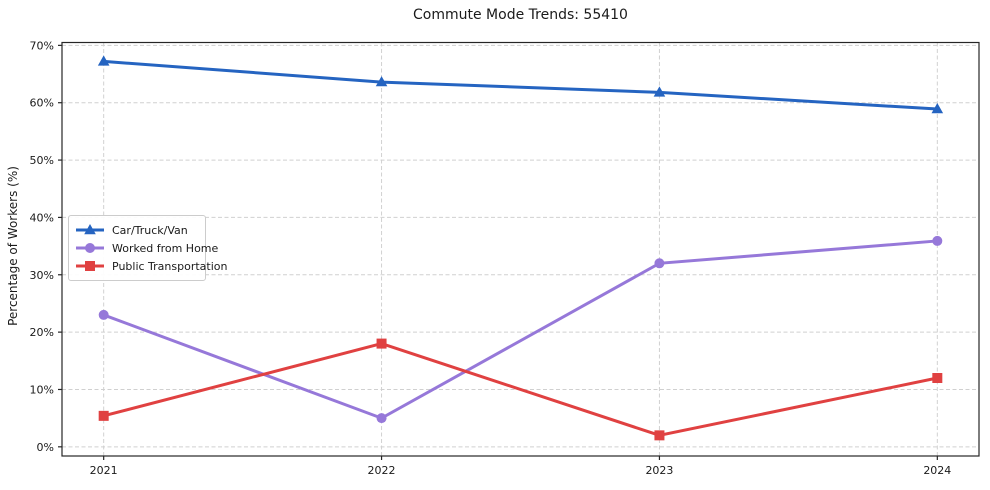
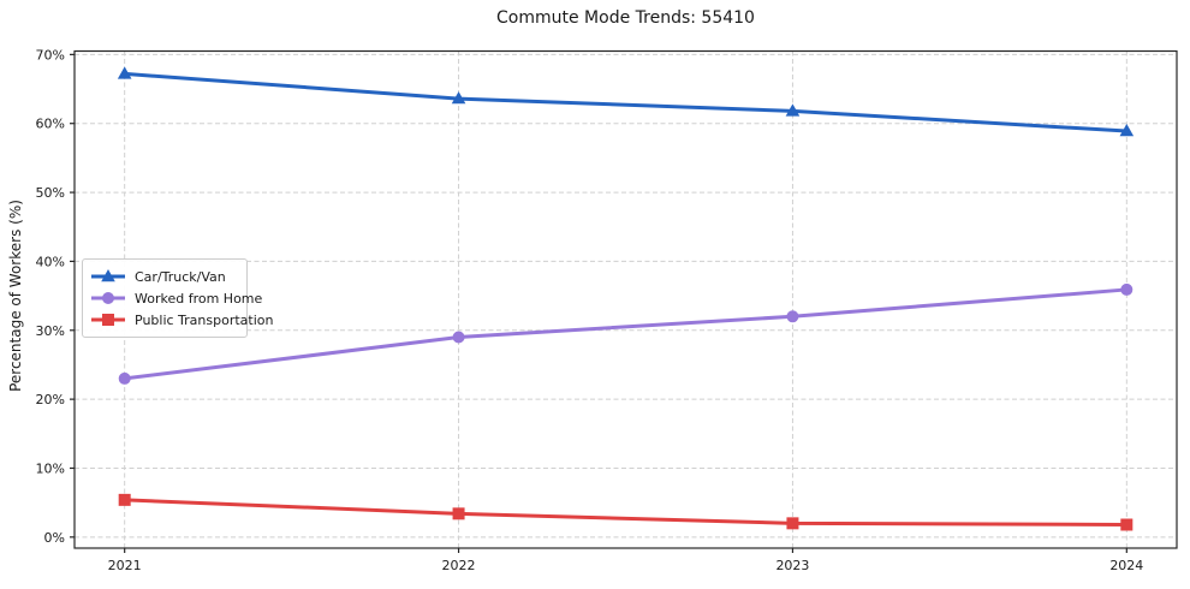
Worked from Home/2022: 5% -> 29%
Public Transportation/2022: 18% -> 3%
Public Transportation/2024: 12% -> 2%
